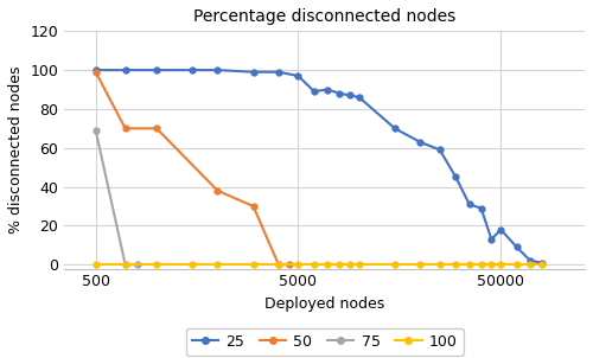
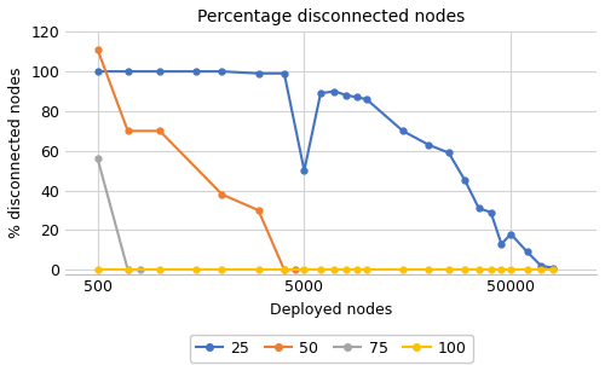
50/500: 99 -> 111
75/500: 69 -> 56
25/5000: 97 -> 50
